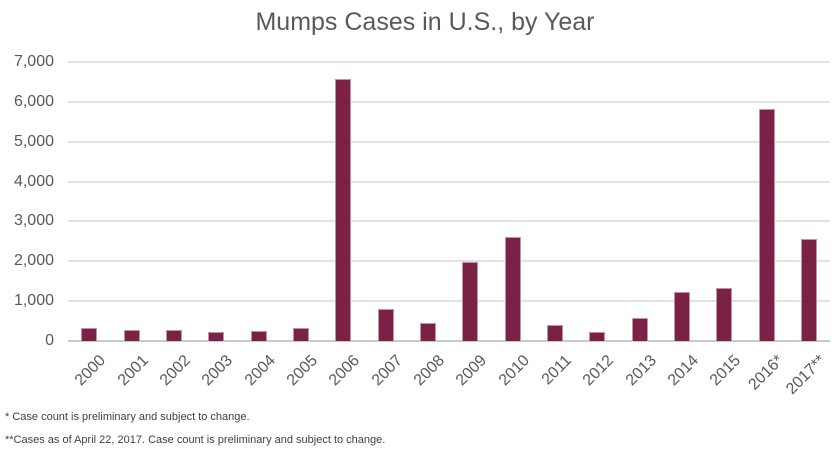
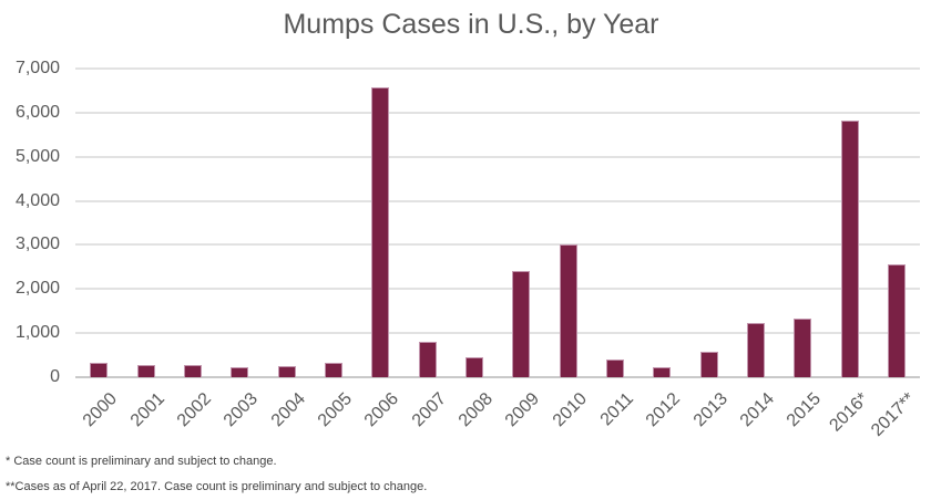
2009: 2000 -> 2400
2010: 2600 -> 3000
